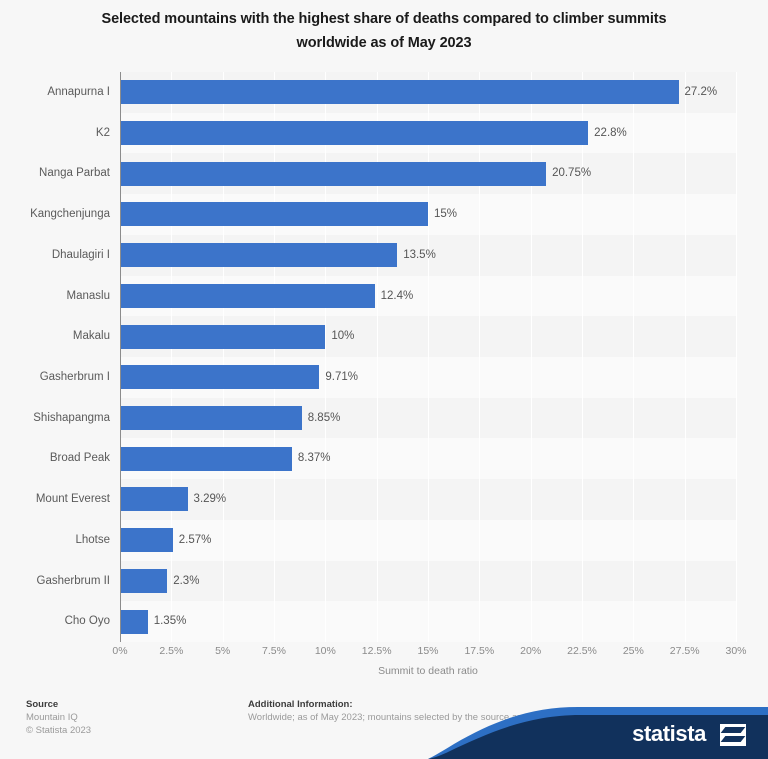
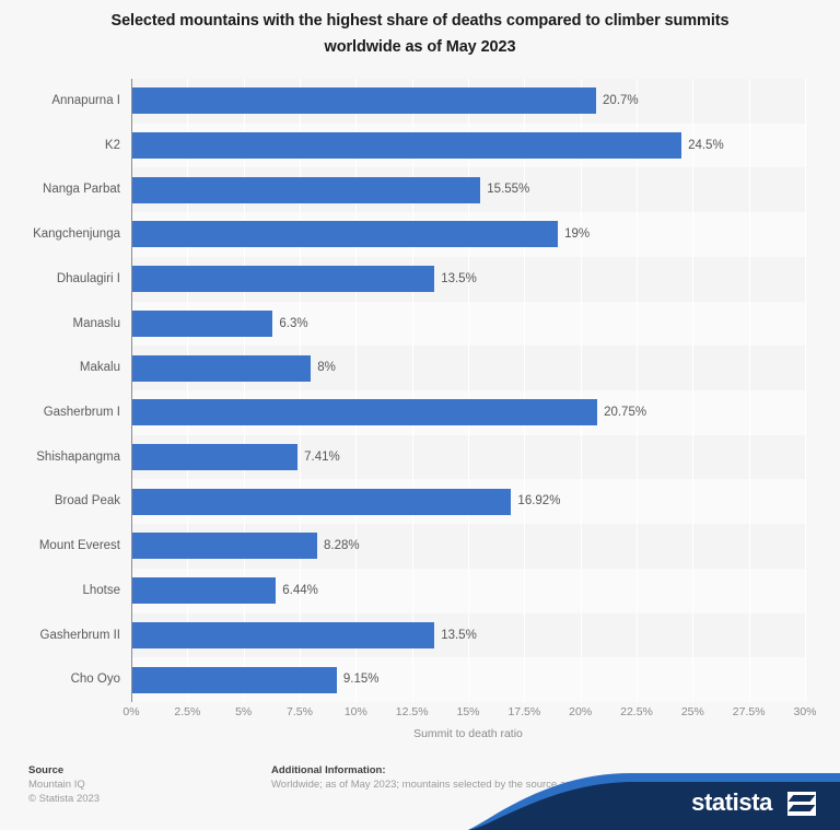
Annapurna I: 27.2% -> 20.7%
K2: 22.8% -> 24.5%
Nanga Parbat: 20.75% -> 15.55%
Kangchenjunga: 15% -> 19%
Manaslu: 12.4% -> 6.3%
Makalu: 10% -> 8%
Gasherbrum I: 9.71% -> 20.75%
Shishapangma: 8.85% -> 7.41%
Broad Peak: 8.37% -> 16.92%
Mount Everest: 3.29% -> 8.28%
Lhotse: 2.57% -> 6.44%
Gasherbrum II: 2.3% -> 13.5%
Cho Oyo: 1.35% -> 9.15%
